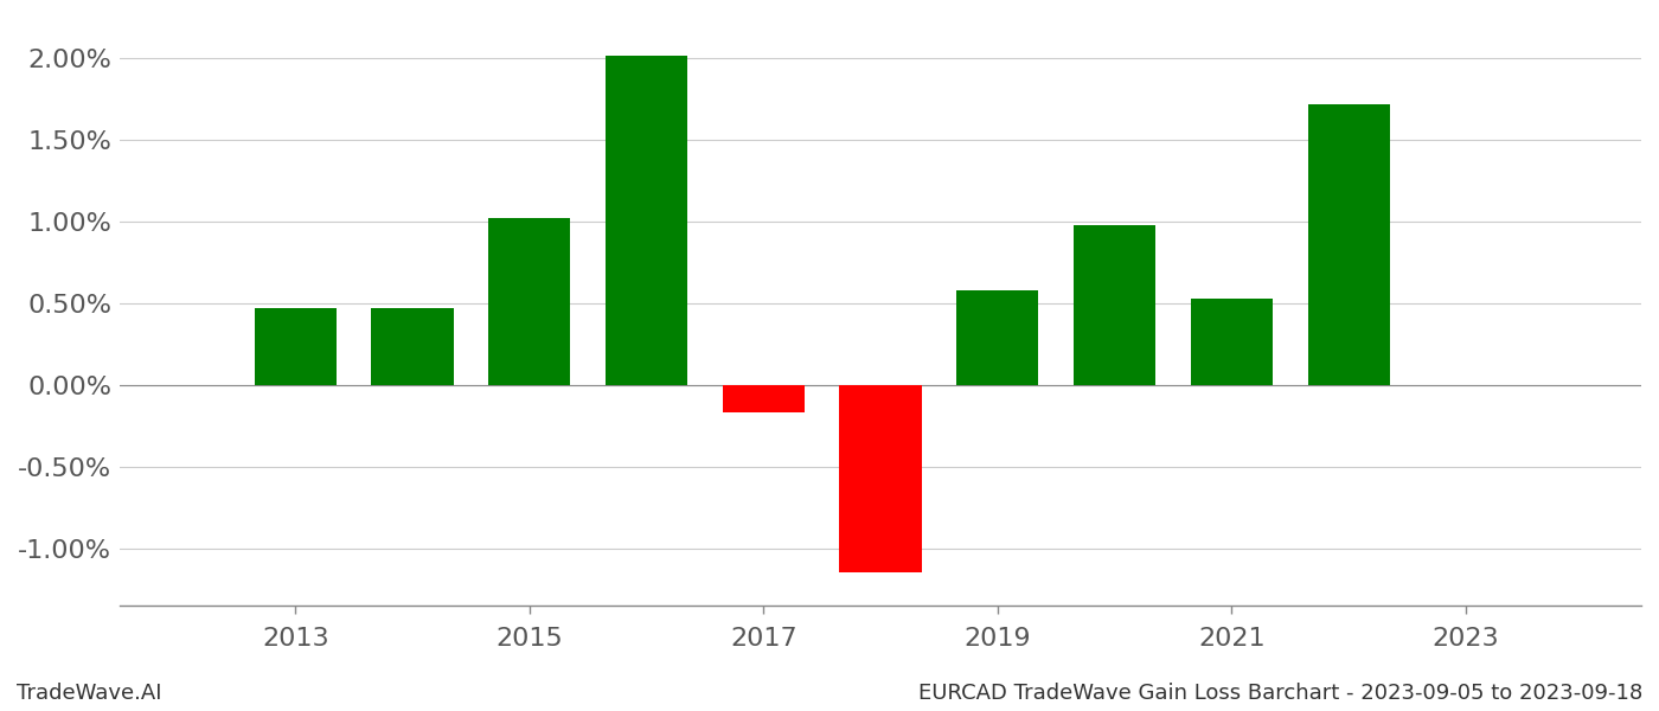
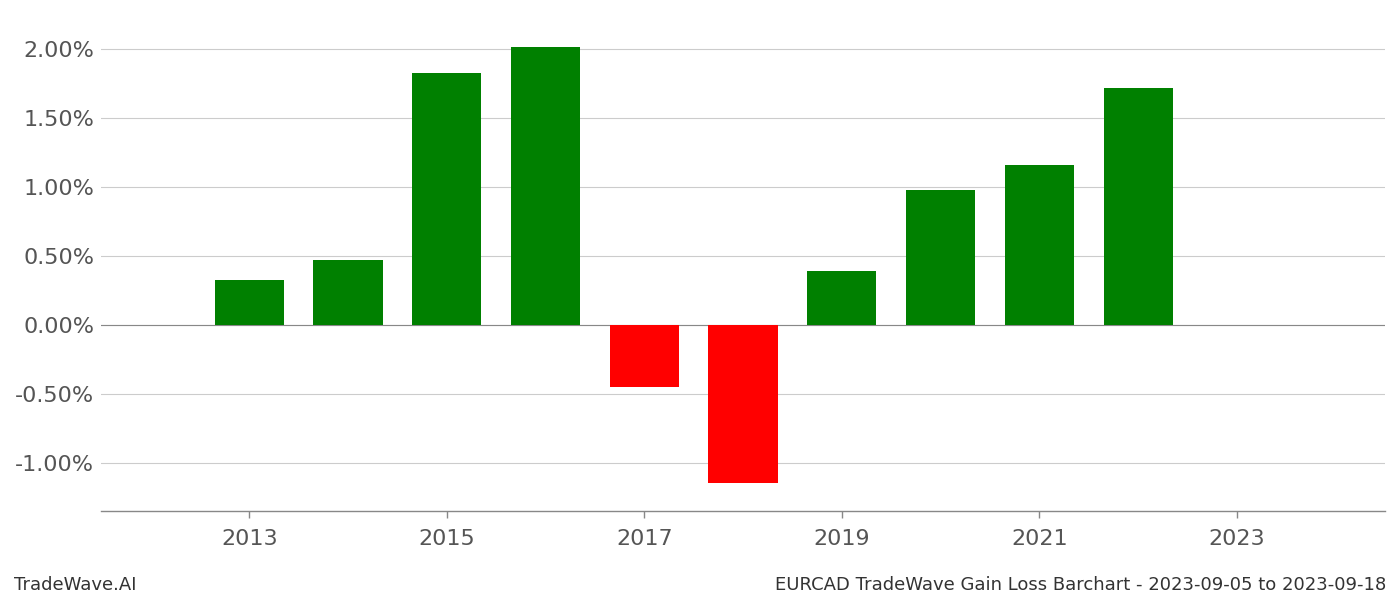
2013: 0.47% -> 0.33%
2015: 1.02% -> 1.83%
2017: -0.17% -> -0.45%
2019: 0.58% -> 0.39%
2021: 0.53% -> 1.16%
